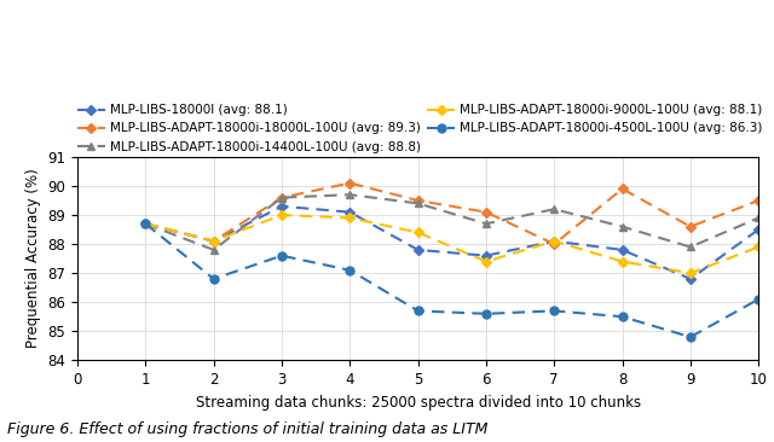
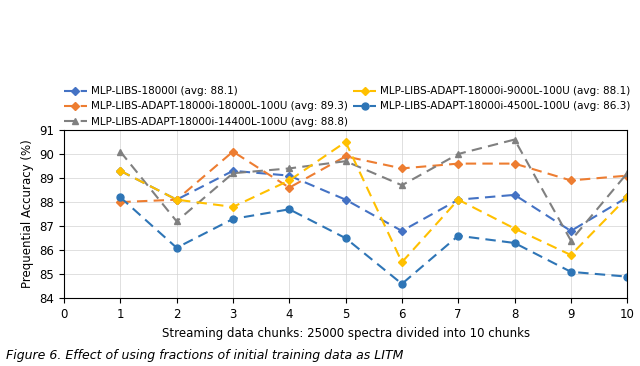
MLP-LIBS-18000I (avg: 88.1)/1: 88.7 -> 89.3
MLP-LIBS-ADAPT-18000i-18000L-100U (avg: 89.3)/1: 88.7 -> 88.0
MLP-LIBS-ADAPT-18000i-14400L-100U (avg: 88.8)/1: 88.7 -> 90.1
MLP-LIBS-ADAPT-18000i-9000L-100U (avg: 88.1)/1: 88.7 -> 89.3
MLP-LIBS-ADAPT-18000i-4500L-100U (avg: 86.3)/1: 88.7 -> 88.2
MLP-LIBS-ADAPT-18000i-14400L-100U (avg: 88.8)/2: 87.8 -> 87.2
MLP-LIBS-ADAPT-18000i-4500L-100U (avg: 86.3)/2: 86.8 -> 86.1
MLP-LIBS-ADAPT-18000i-18000L-100U (avg: 89.3)/3: 89.6 -> 90.1
MLP-LIBS-ADAPT-18000i-14400L-100U (avg: 88.8)/3: 89.6 -> 89.2
MLP-LIBS-ADAPT-18000i-9000L-100U (avg: 88.1)/3: 89.0 -> 87.8
MLP-LIBS-ADAPT-18000i-4500L-100U (avg: 86.3)/3: 87.6 -> 87.3
MLP-LIBS-ADAPT-18000i-18000L-100U (avg: 89.3)/4: 90.1 -> 88.6
MLP-LIBS-ADAPT-18000i-14400L-100U (avg: 88.8)/4: 89.7 -> 89.4
MLP-LIBS-ADAPT-18000i-4500L-100U (avg: 86.3)/4: 87.1 -> 87.7
MLP-LIBS-18000I (avg: 88.1)/5: 87.8 -> 88.1
MLP-LIBS-ADAPT-18000i-18000L-100U (avg: 89.3)/5: 89.5 -> 89.9
MLP-LIBS-ADAPT-18000i-14400L-100U (avg: 88.8)/5: 89.4 -> 89.7
MLP-LIBS-ADAPT-18000i-9000L-100U (avg: 88.1)/5: 88.4 -> 90.5
MLP-LIBS-ADAPT-18000i-4500L-100U (avg: 86.3)/5: 85.7 -> 86.5
MLP-LIBS-18000I (avg: 88.1)/6: 87.6 -> 86.8
MLP-LIBS-ADAPT-18000i-18000L-100U (avg: 89.3)/6: 89.1 -> 89.4
MLP-LIBS-ADAPT-18000i-9000L-100U (avg: 88.1)/6: 87.4 -> 85.5
MLP-LIBS-ADAPT-18000i-4500L-100U (avg: 86.3)/6: 85.6 -> 84.6
MLP-LIBS-ADAPT-18000i-18000L-100U (avg: 89.3)/7: 88.0 -> 89.6
MLP-LIBS-ADAPT-18000i-14400L-100U (avg: 88.8)/7: 89.2 -> 90.0
MLP-LIBS-ADAPT-18000i-4500L-100U (avg: 86.3)/7: 85.7 -> 86.6
MLP-LIBS-18000I (avg: 88.1)/8: 87.8 -> 88.3
MLP-LIBS-ADAPT-18000i-18000L-100U (avg: 89.3)/8: 89.9 -> 89.6
MLP-LIBS-ADAPT-18000i-14400L-100U (avg: 88.8)/8: 88.6 -> 90.6
MLP-LIBS-ADAPT-18000i-9000L-100U (avg: 88.1)/8: 87.4 -> 86.9
MLP-LIBS-ADAPT-18000i-4500L-100U (avg: 86.3)/8: 85.5 -> 86.3
MLP-LIBS-ADAPT-18000i-18000L-100U (avg: 89.3)/9: 88.6 -> 88.9
MLP-LIBS-ADAPT-18000i-14400L-100U (avg: 88.8)/9: 87.9 -> 86.4
MLP-LIBS-ADAPT-18000i-9000L-100U (avg: 88.1)/9: 87.0 -> 85.8
MLP-LIBS-ADAPT-18000i-4500L-100U (avg: 86.3)/9: 84.8 -> 85.1
MLP-LIBS-18000I (avg: 88.1)/10: 88.5 -> 88.2
MLP-LIBS-ADAPT-18000i-18000L-100U (avg: 89.3)/10: 89.5 -> 89.1
MLP-LIBS-ADAPT-18000i-14400L-100U (avg: 88.8)/10: 88.9 -> 89.2
MLP-LIBS-ADAPT-18000i-9000L-100U (avg: 88.1)/10: 87.9 -> 88.2
MLP-LIBS-ADAPT-18000i-4500L-100U (avg: 86.3)/10: 86.1 -> 84.9
